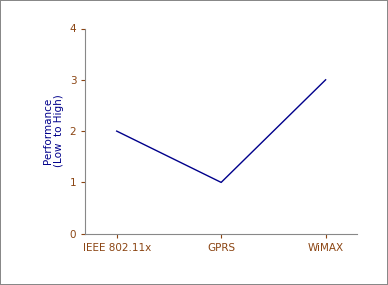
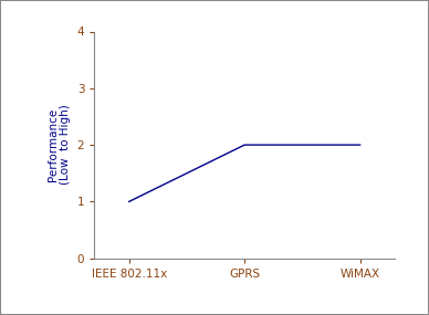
IEEE 802.11x: 2 -> 1
GPRS: 1 -> 2
WiMAX: 3 -> 2
